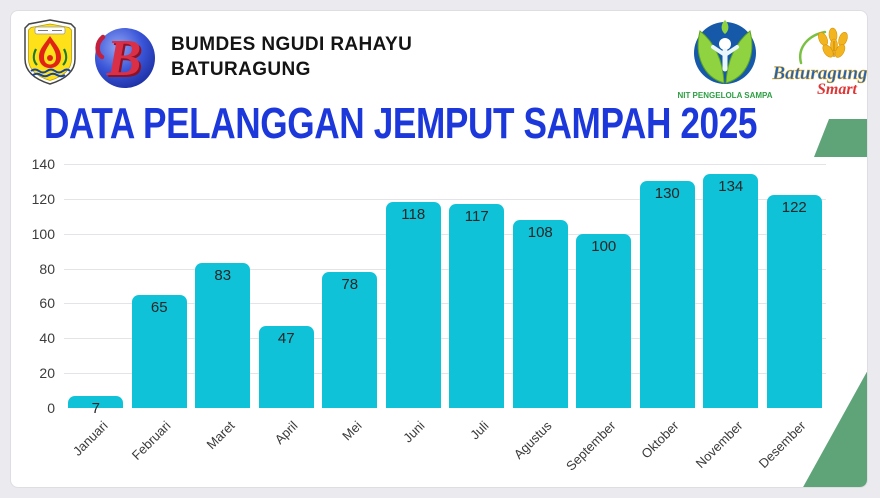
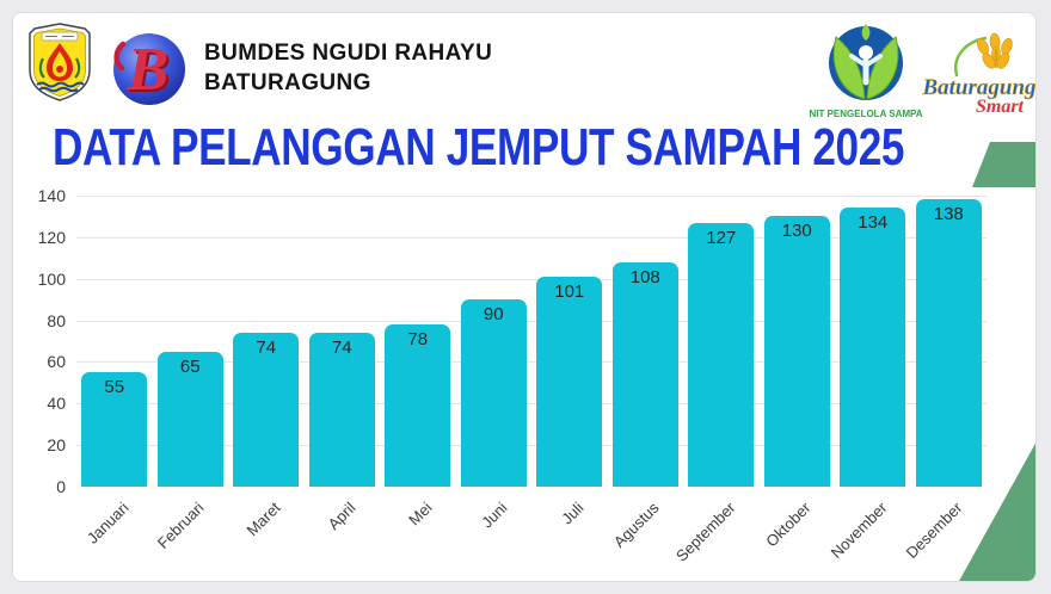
Januari: 7 -> 55
Maret: 83 -> 74
April: 47 -> 74
Juni: 118 -> 90
Juli: 117 -> 101
September: 100 -> 127
Desember: 122 -> 138
